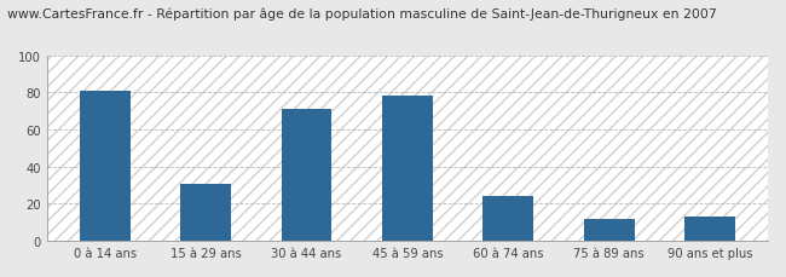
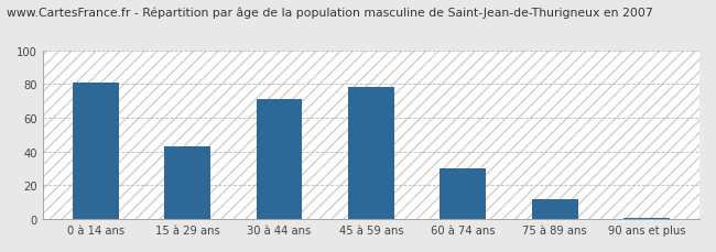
15 à 29 ans: 31 -> 43
60 à 74 ans: 24 -> 30
90 ans et plus: 13 -> 1
